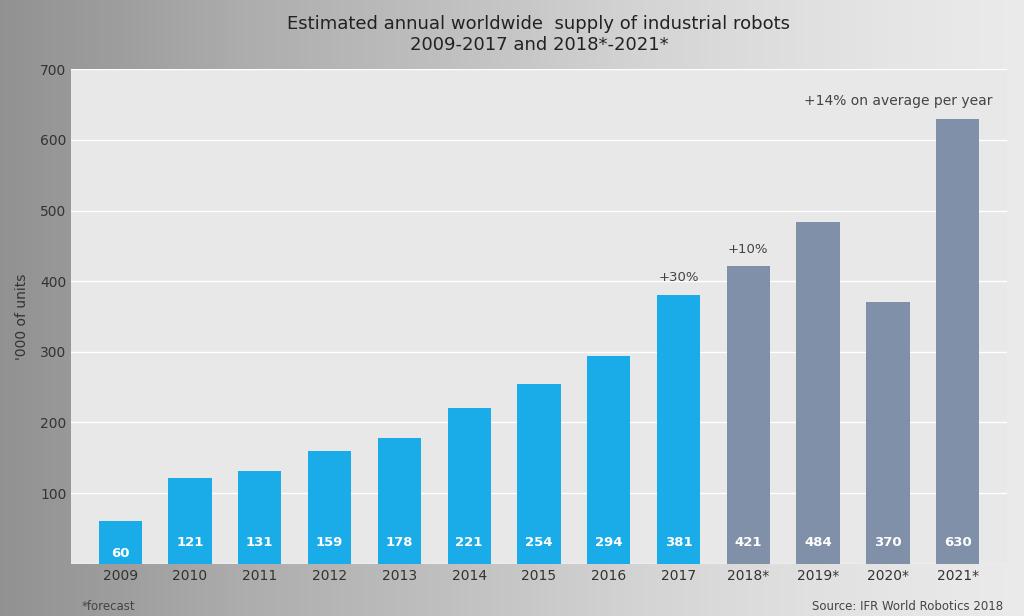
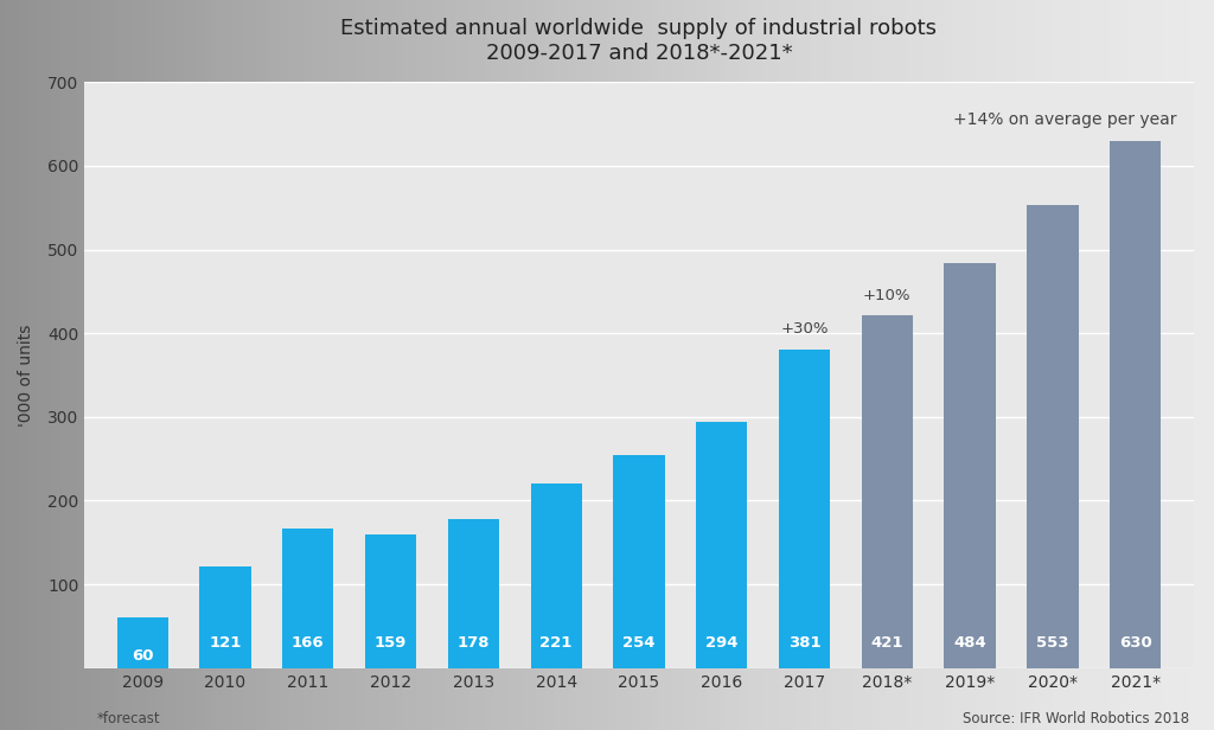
2011: 131 -> 166
2020*: 370 -> 553
